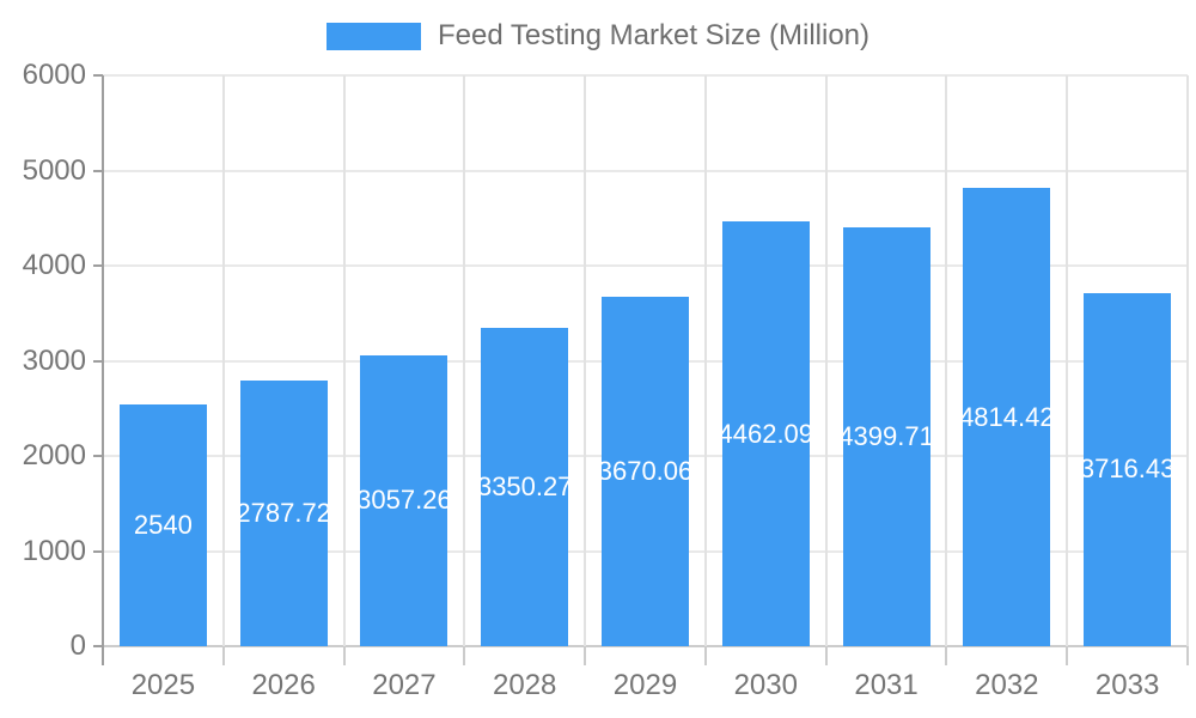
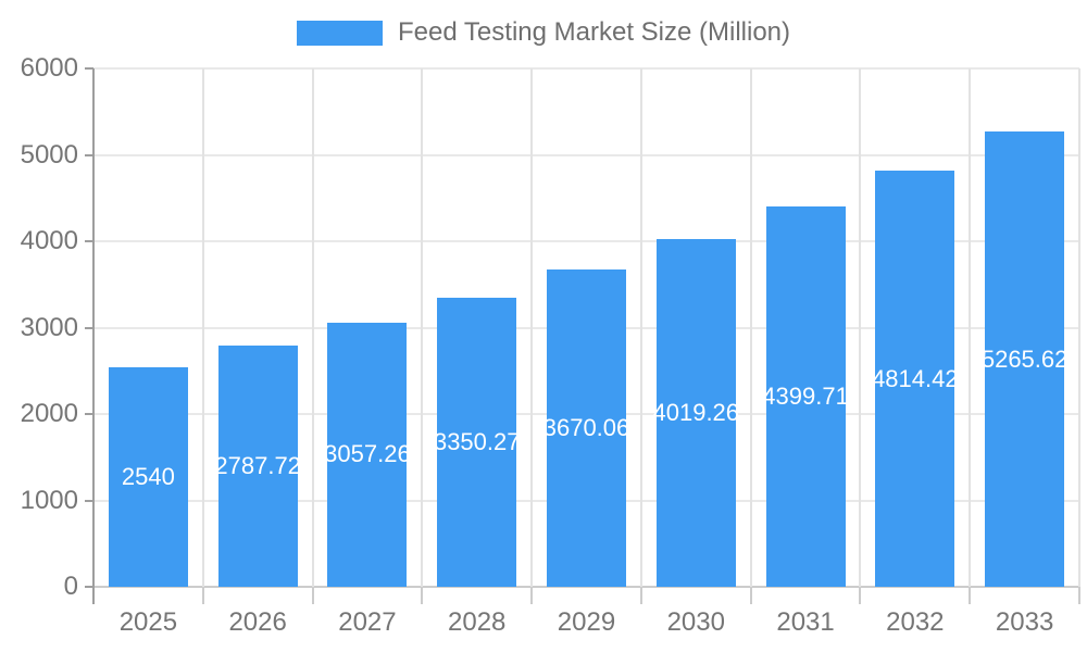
2030: 4462.09 -> 4019.26
2033: 3716.43 -> 5265.62
